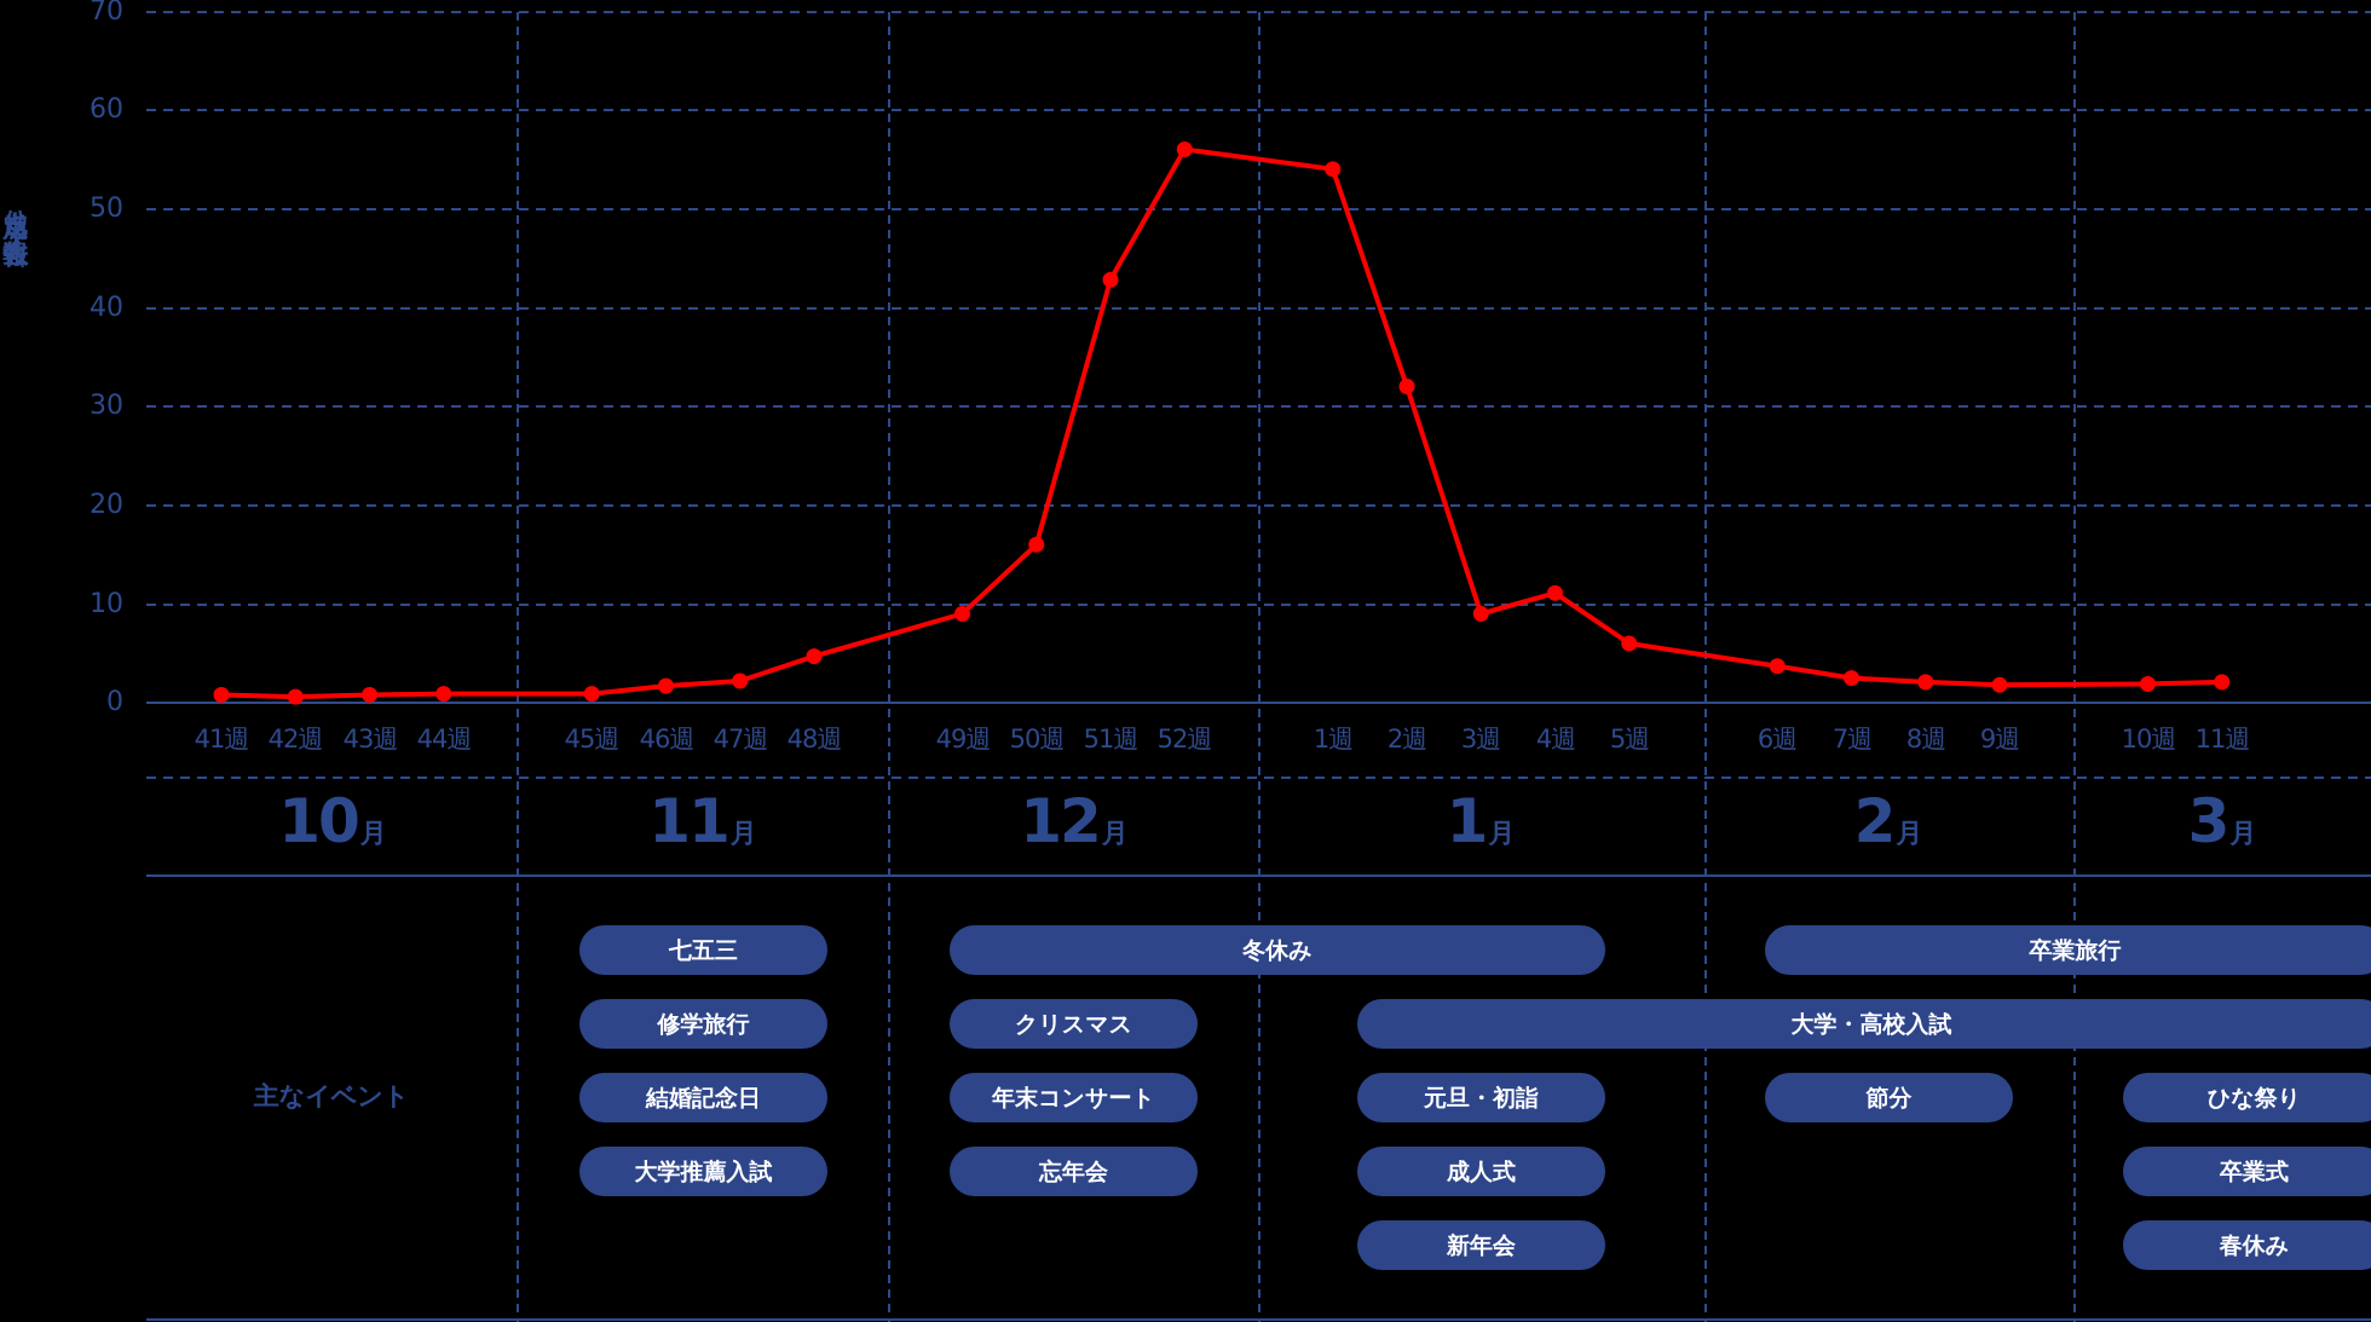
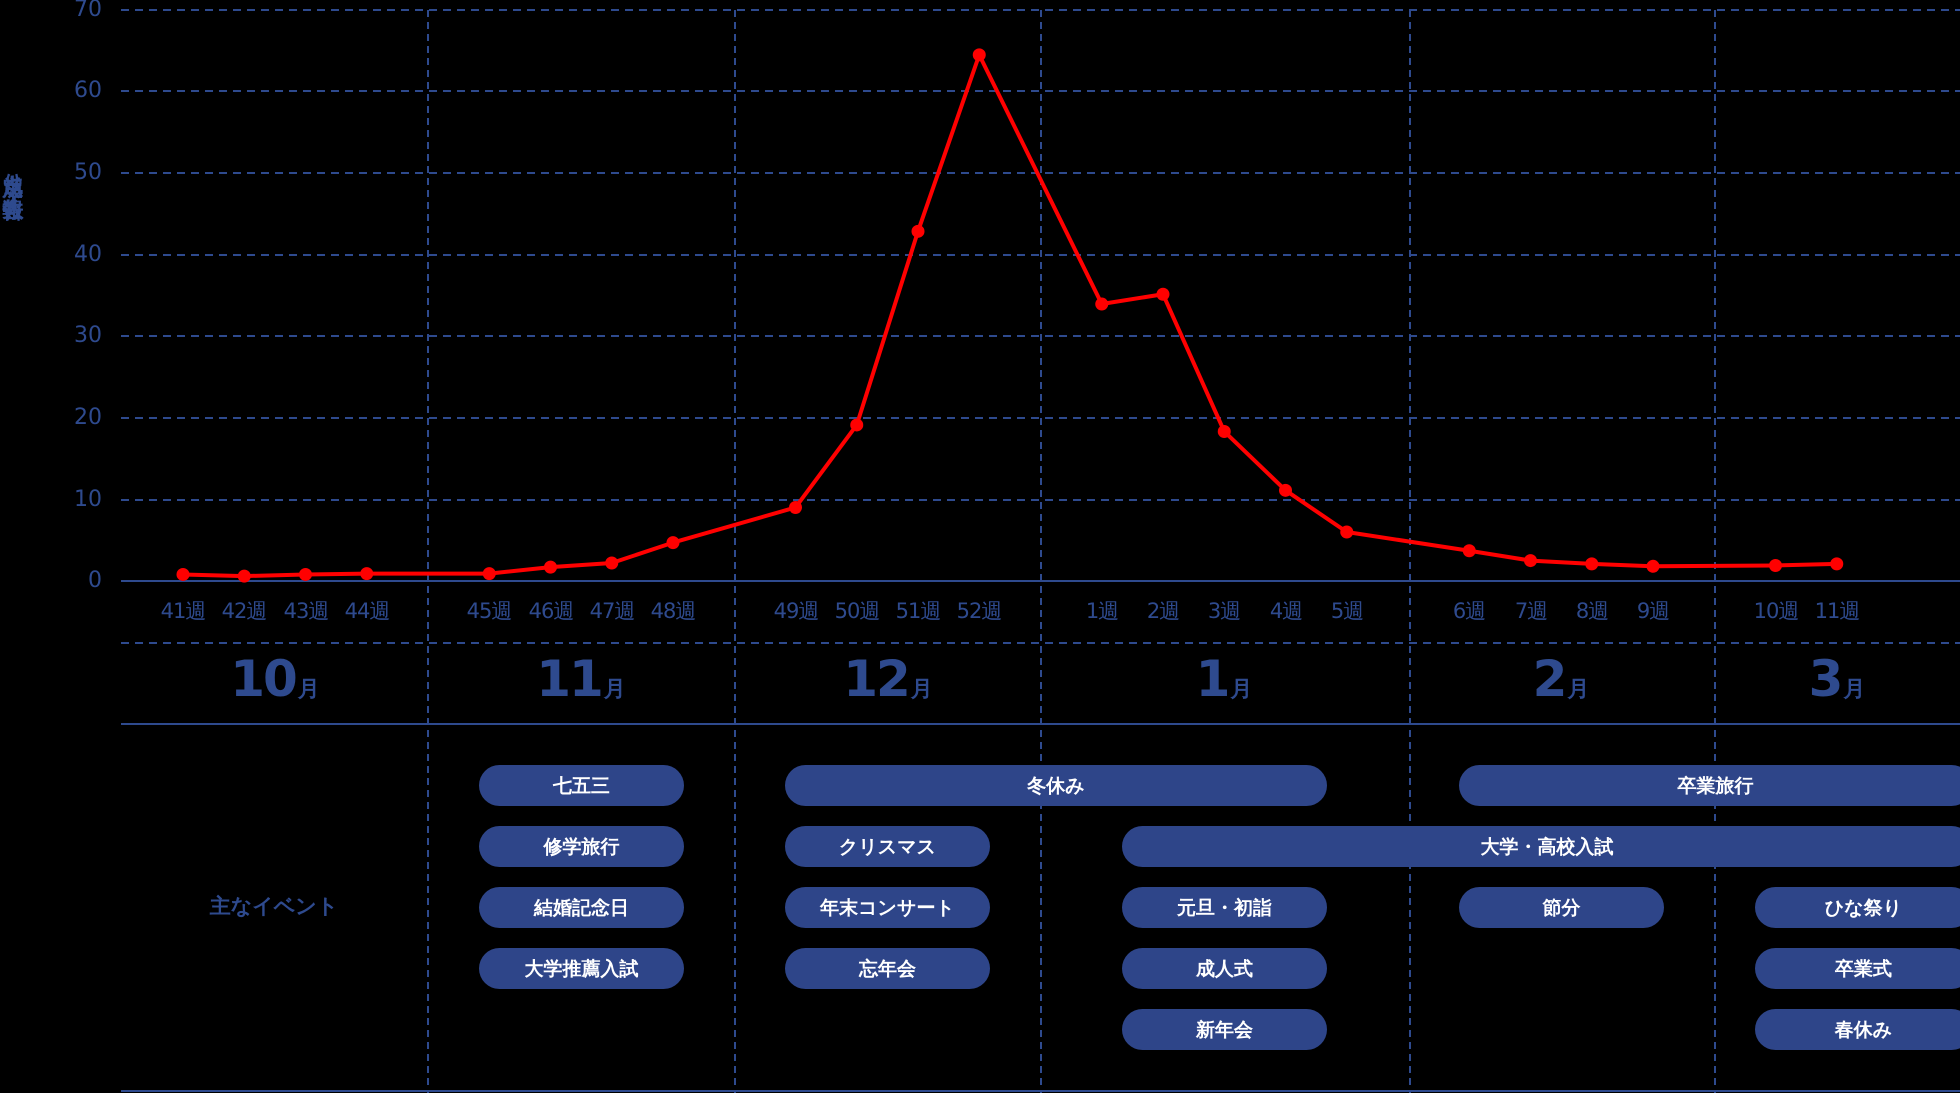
50週: 16 -> 19
52週: 56 -> 64
1週: 54 -> 34
2週: 32 -> 35
3週: 9 -> 18
